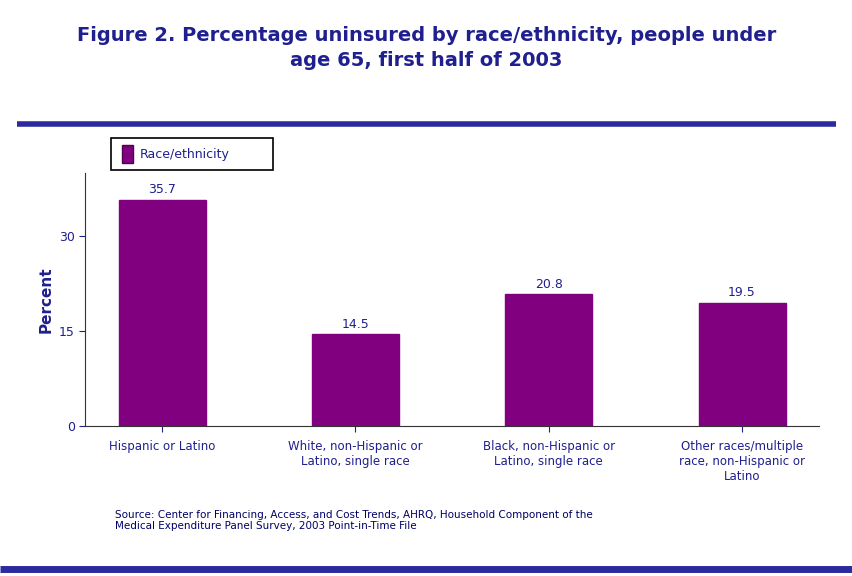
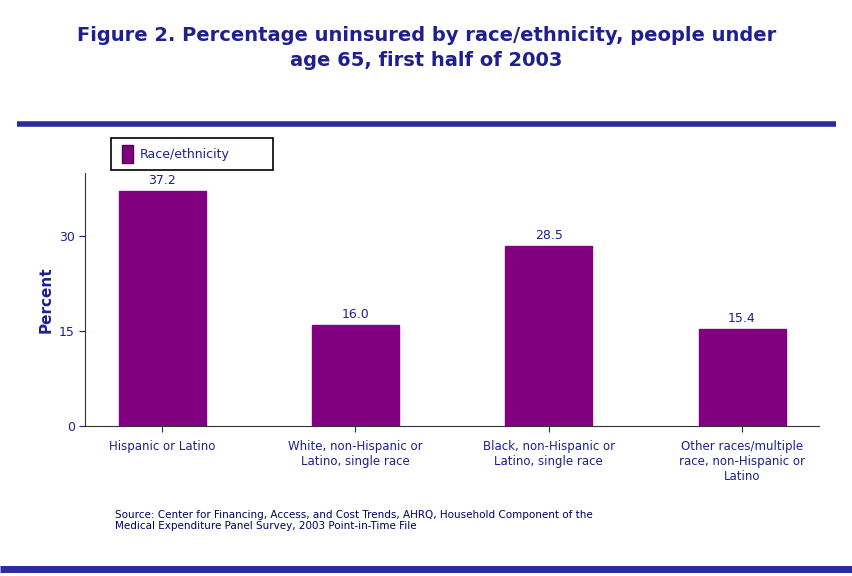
Hispanic or Latino: 35.7 -> 37.2
White, non-Hispanic or Latino, single race: 14.5 -> 16.0
Black, non-Hispanic or Latino, single race: 20.8 -> 28.5
Other races/multiple race, non-Hispanic or Latino: 19.5 -> 15.4
